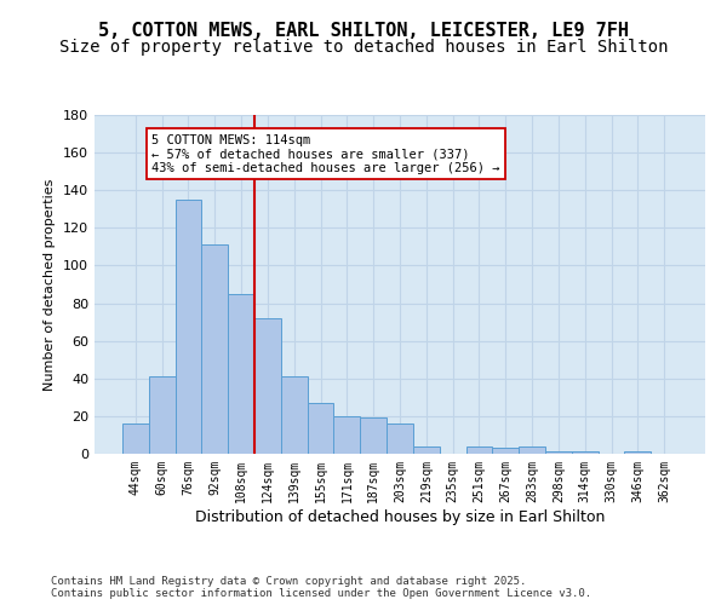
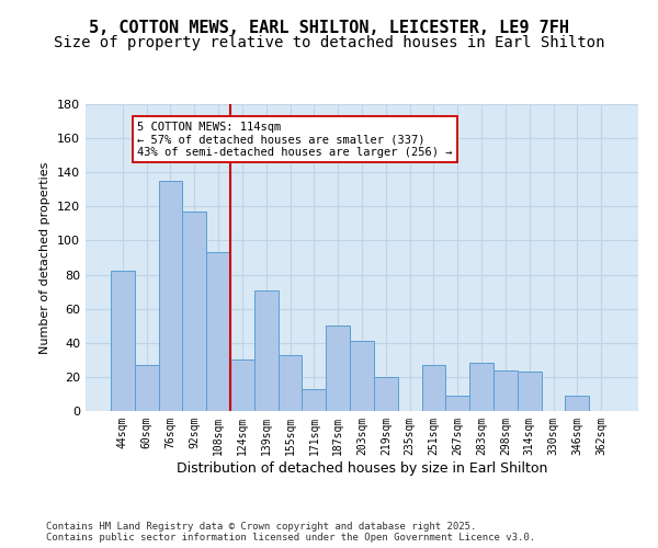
44sqm: 16 -> 82
60sqm: 41 -> 27
92sqm: 111 -> 117
108sqm: 85 -> 93
124sqm: 72 -> 30
139sqm: 41 -> 71
155sqm: 27 -> 33
171sqm: 20 -> 13
187sqm: 19 -> 50
203sqm: 16 -> 41
219sqm: 4 -> 20
251sqm: 4 -> 27
267sqm: 3 -> 9
283sqm: 4 -> 28
298sqm: 1 -> 24
314sqm: 1 -> 23
346sqm: 1 -> 9
